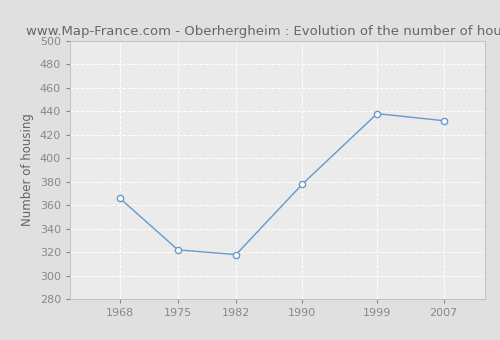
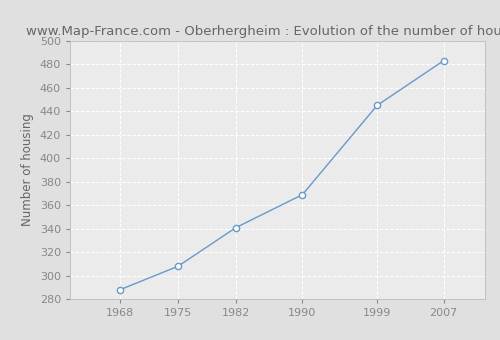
1968: 366 -> 288
1975: 322 -> 308
1982: 318 -> 341
1990: 378 -> 369
1999: 438 -> 445
2007: 432 -> 483
